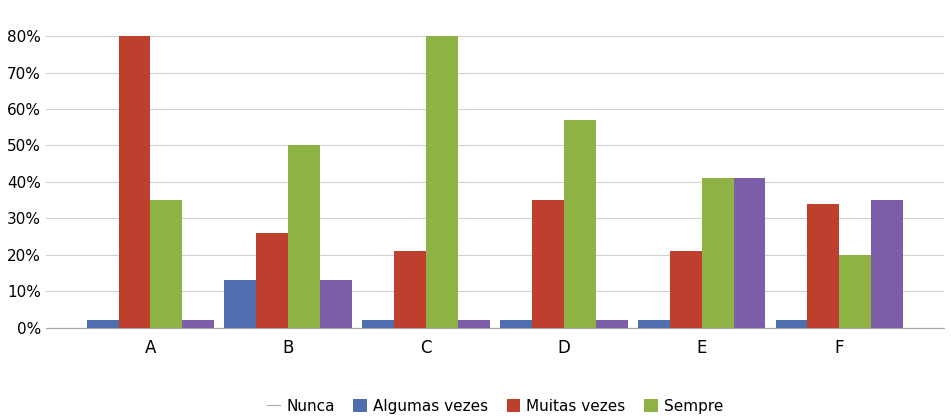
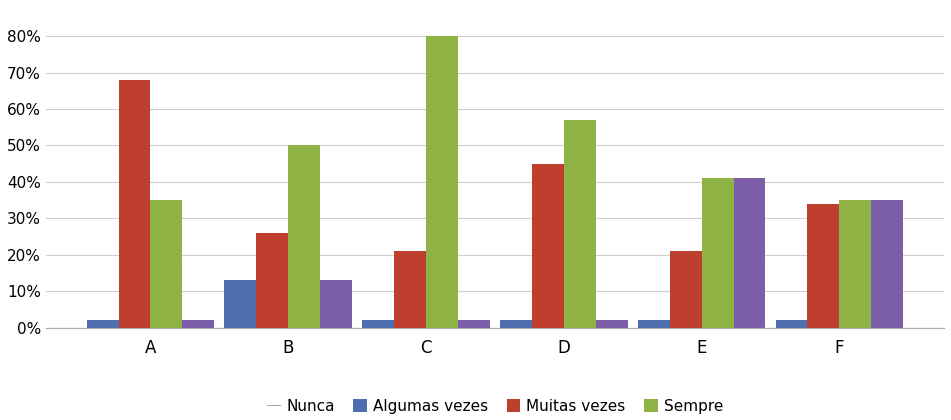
Muitas vezes/A: 80% -> 68%
Muitas vezes/D: 35% -> 45%
Sempre/F: 20% -> 35%
